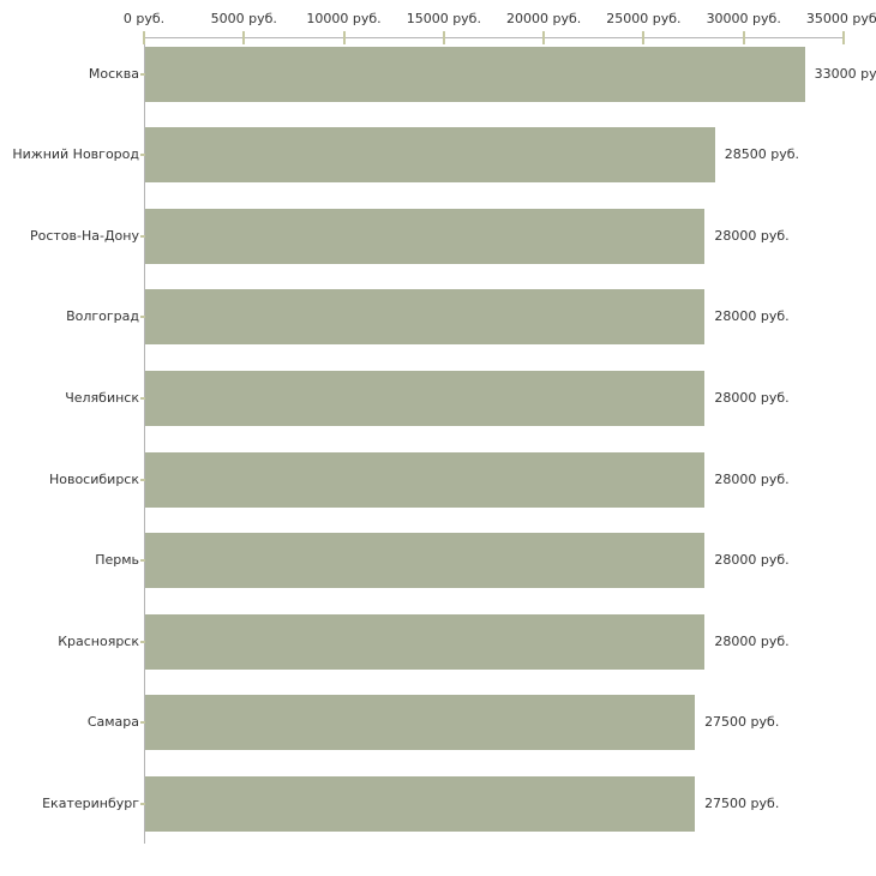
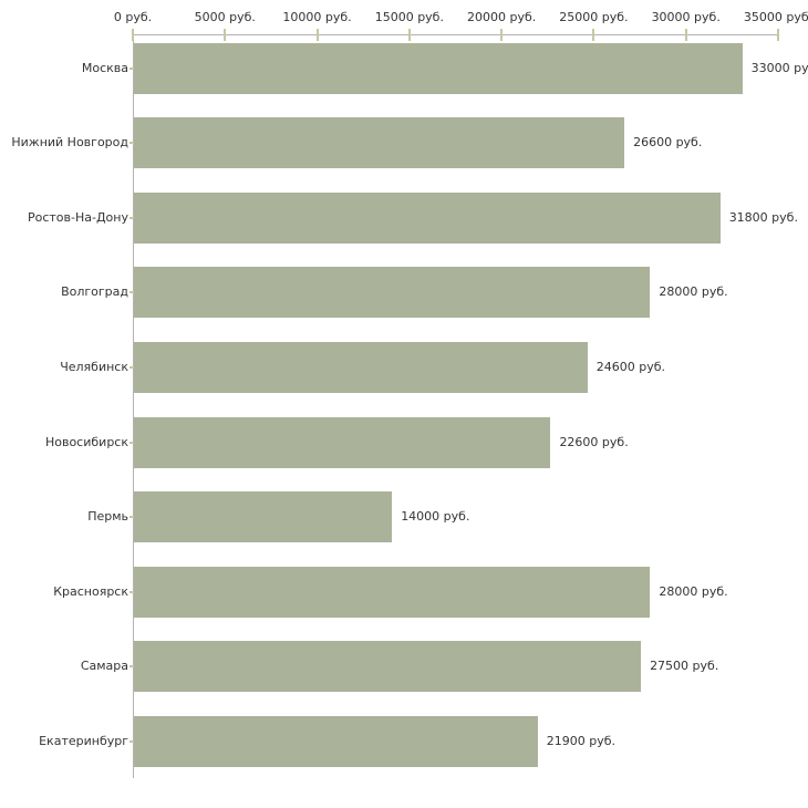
Нижний Новгород: 28500 -> 26600
Ростов-На-Дону: 28000 -> 31800
Челябинск: 28000 -> 24600
Новосибирск: 28000 -> 22600
Пермь: 28000 -> 14000
Екатеринбург: 27500 -> 21900
